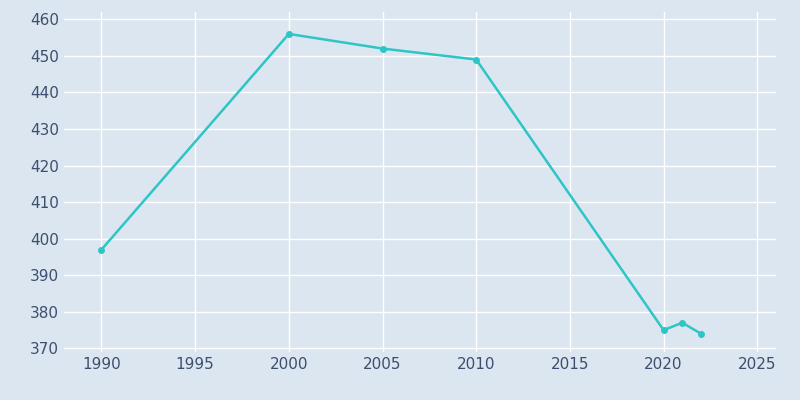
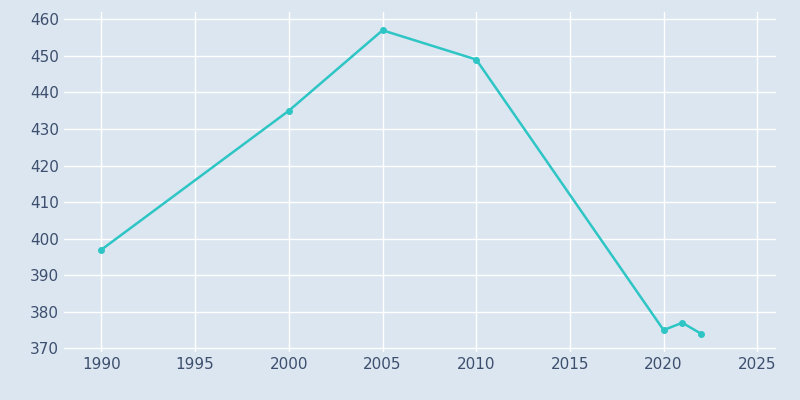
2000: 456 -> 435
2005: 452 -> 457
